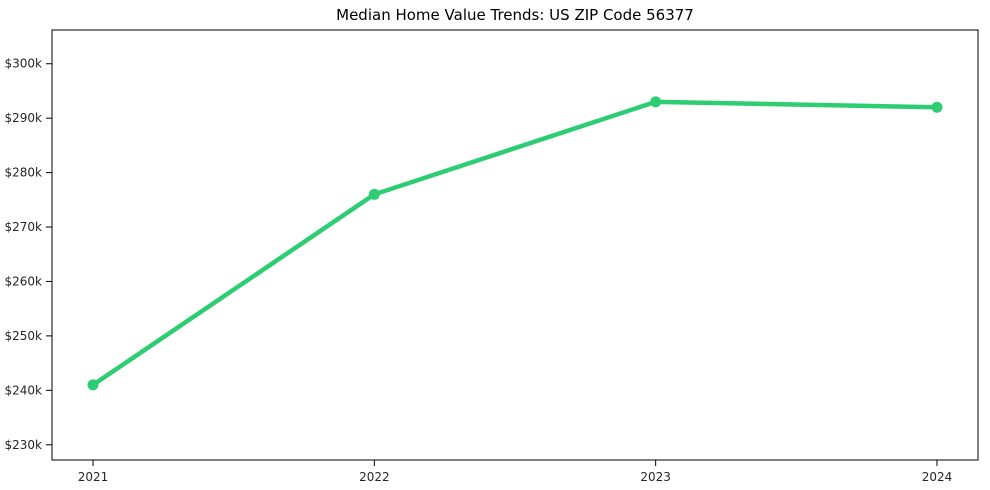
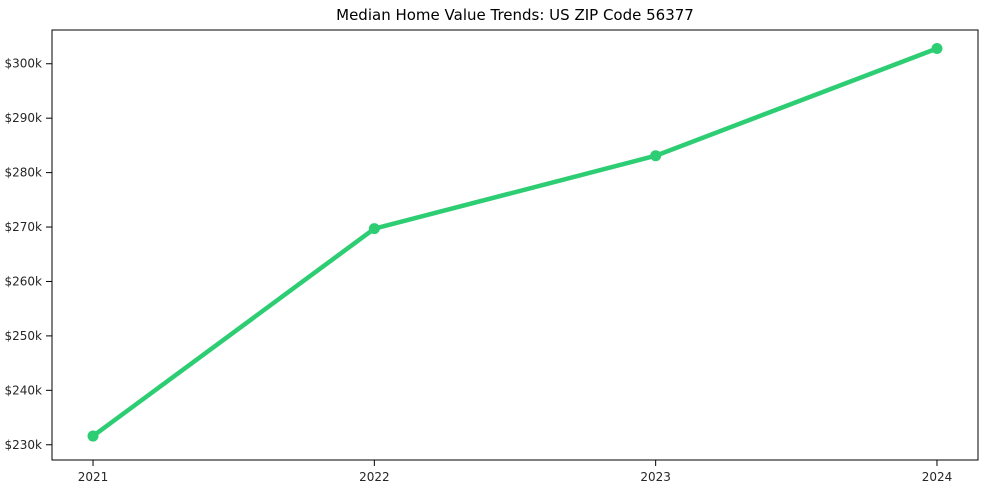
2021: $241k -> $232k
2022: $276k -> $270k
2023: $293k -> $283k
2024: $292k -> $303k
